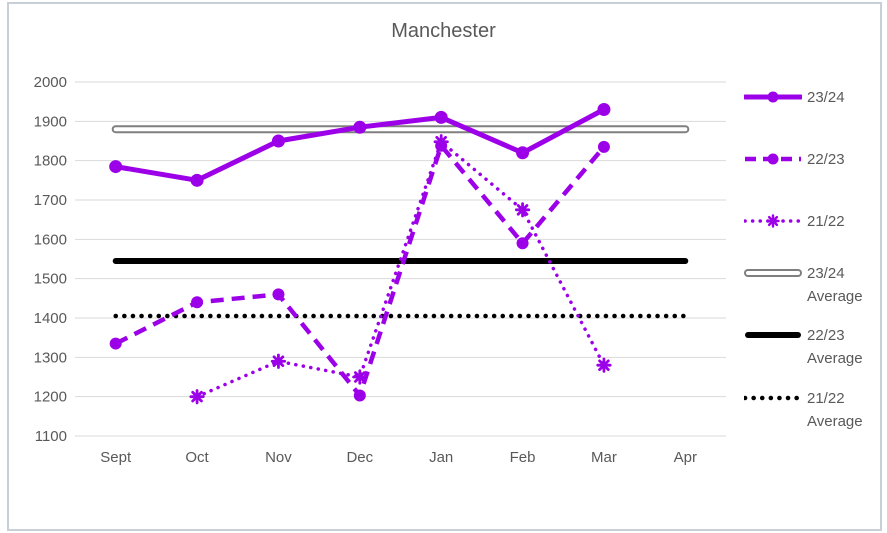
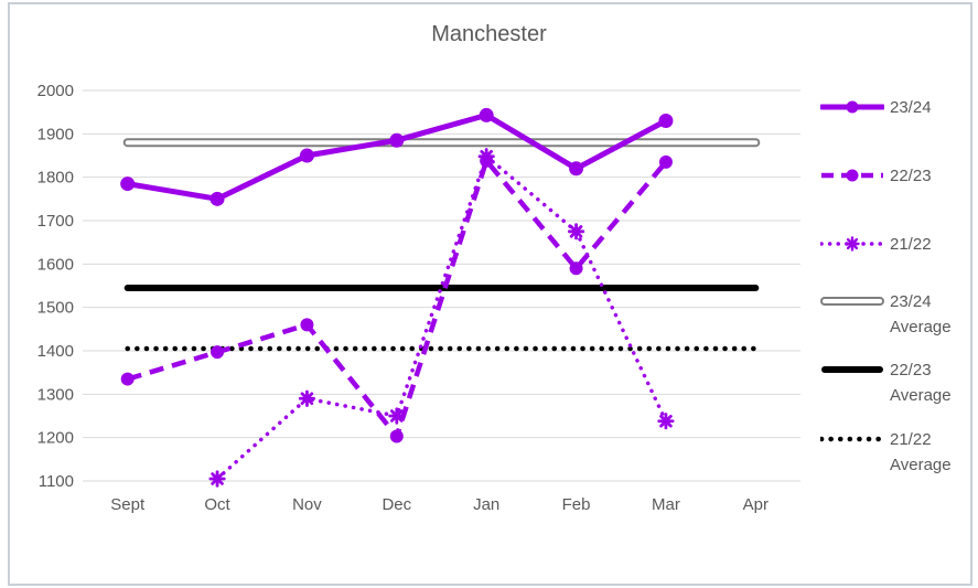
22/23/Oct: 1440 -> 1400
21/22/Oct: 1200 -> 1100
23/24/Jan: 1910 -> 1940
21/22/Mar: 1280 -> 1240
